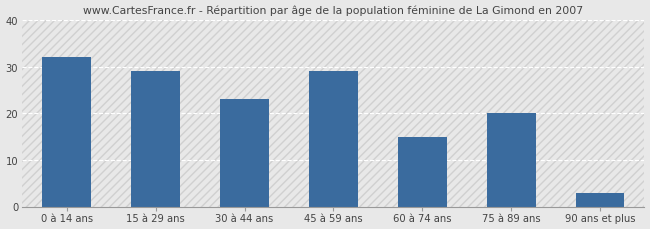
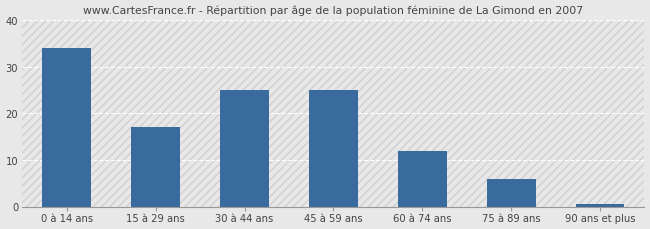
0 à 14 ans: 32.0 -> 34.0
15 à 29 ans: 29.0 -> 17.0
30 à 44 ans: 23.0 -> 25.0
45 à 59 ans: 29.0 -> 25.0
60 à 74 ans: 15.0 -> 12.0
75 à 89 ans: 20.0 -> 6.0
90 ans et plus: 3.0 -> 0.5
